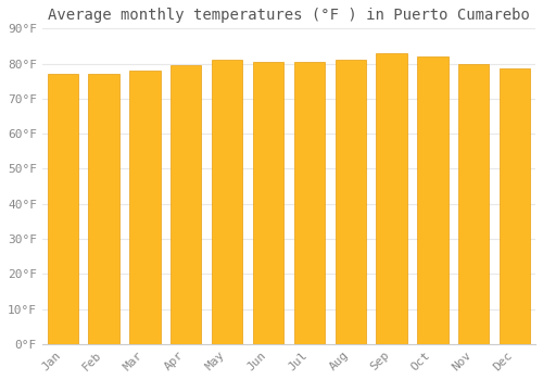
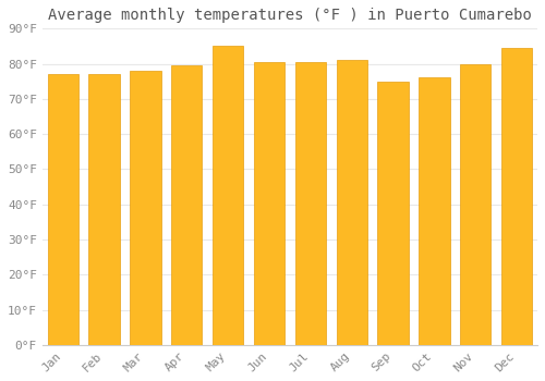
May: 81.0°F -> 85.0°F
Sep: 83.0°F -> 75.0°F
Oct: 82.0°F -> 76.0°F
Dec: 78.5°F -> 84.5°F
